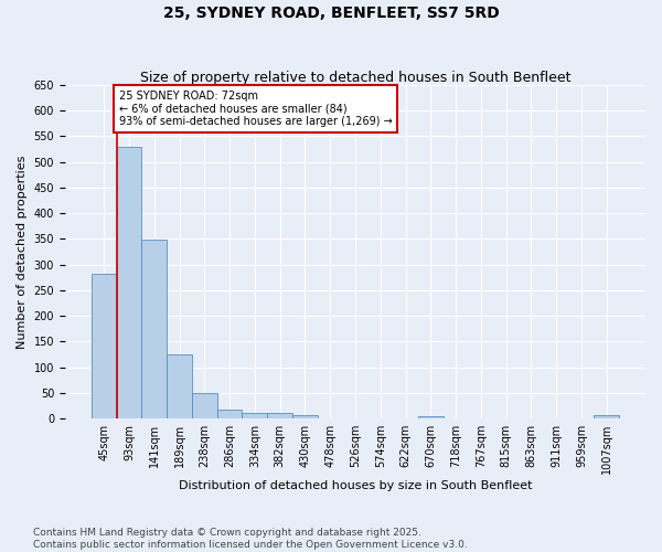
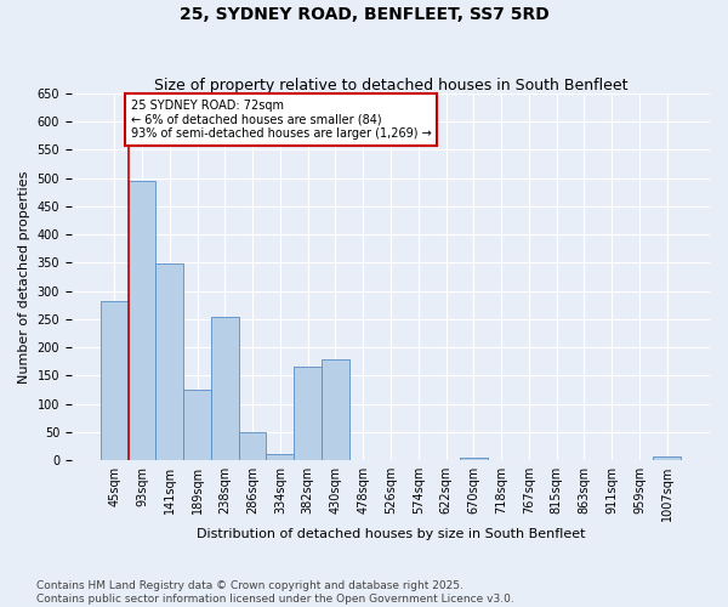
93sqm: 530 -> 495
238sqm: 50 -> 255
286sqm: 17 -> 50
382sqm: 11 -> 165
430sqm: 7 -> 180
